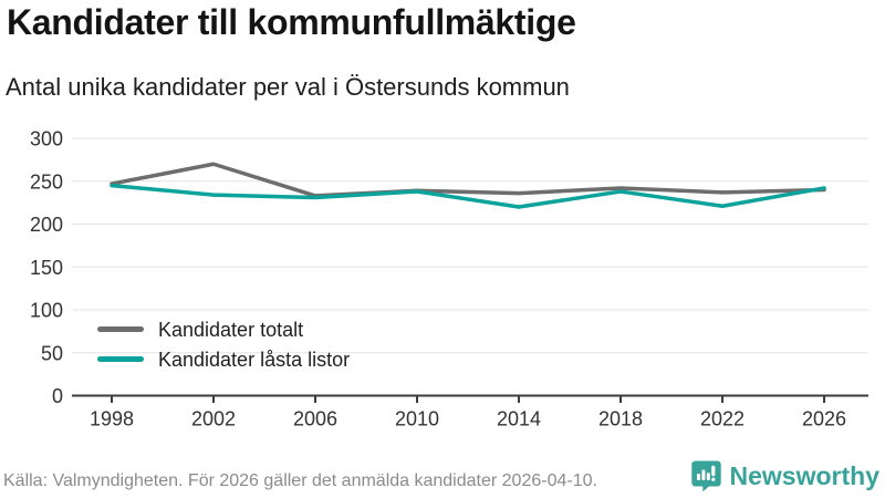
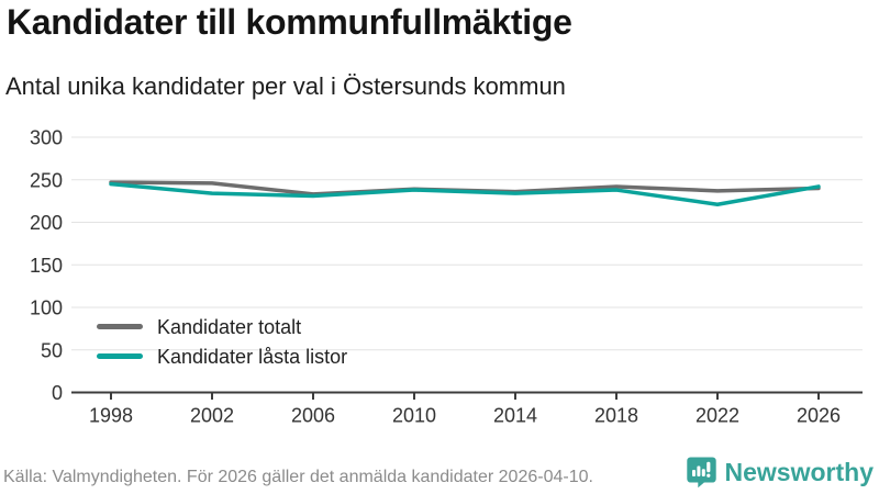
Kandidater totalt/2002: 270 -> 250
Kandidater låsta listor/2014: 220 -> 230
